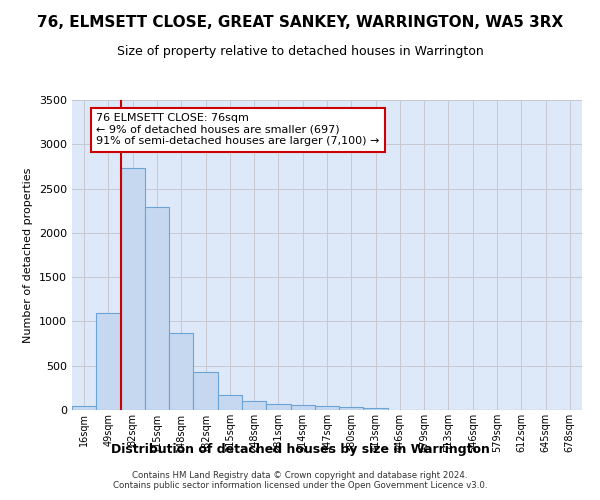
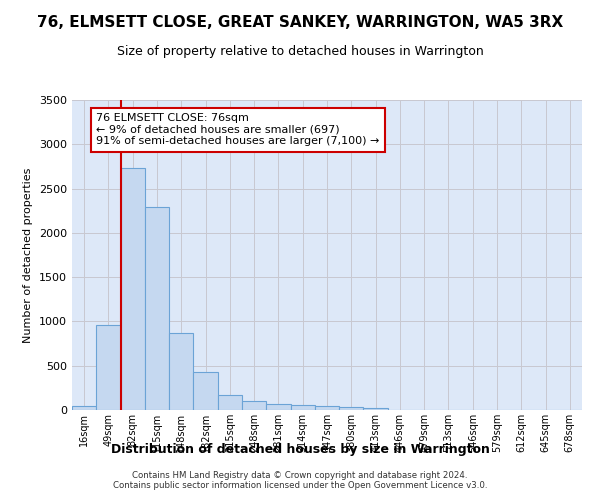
49sqm: 1100 -> 960
